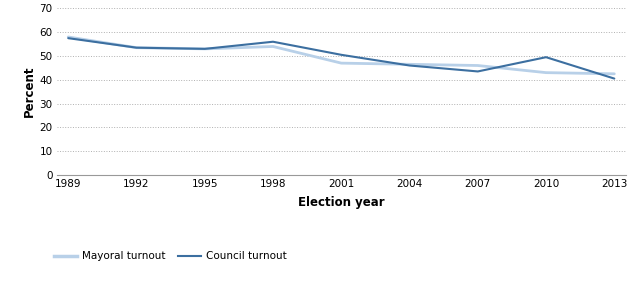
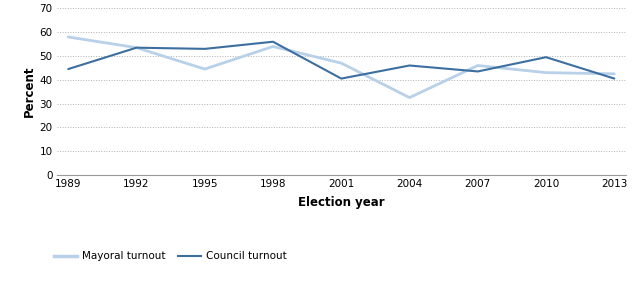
Council turnout/1989: 57.5 -> 44.5
Mayoral turnout/1995: 53.0 -> 44.5
Council turnout/2001: 50.5 -> 40.5
Mayoral turnout/2004: 46.5 -> 32.5
